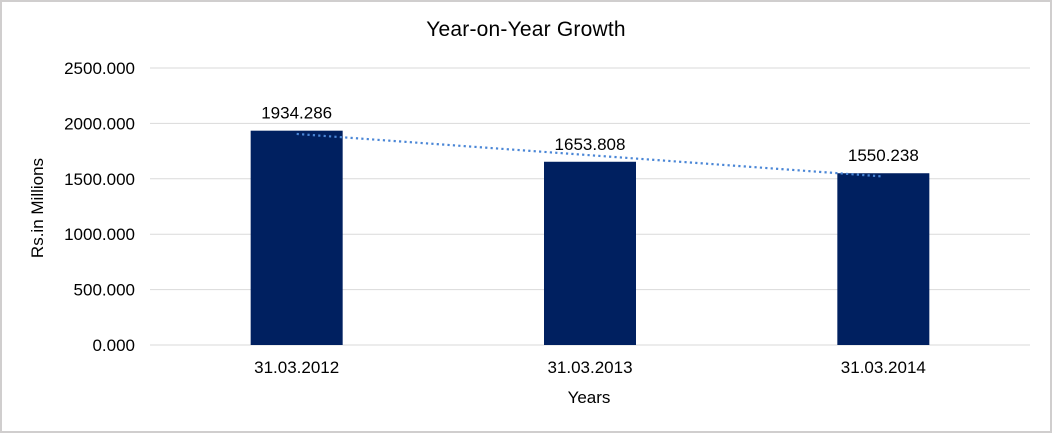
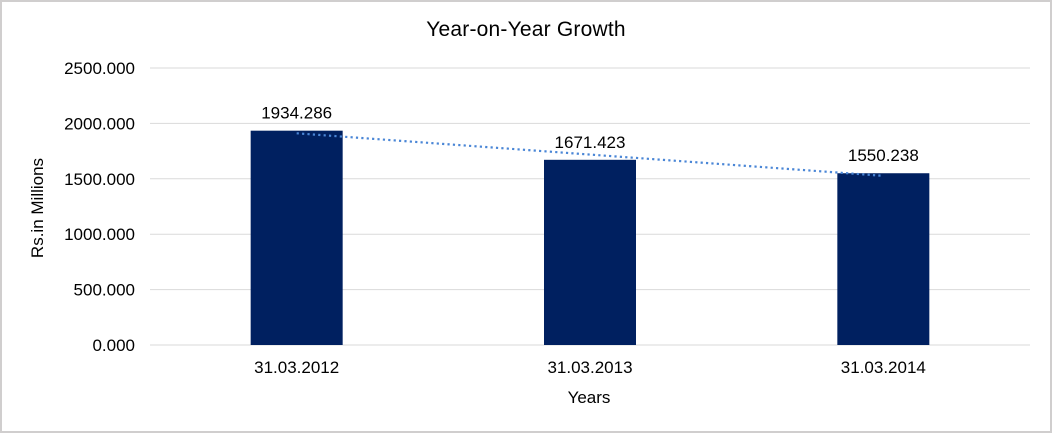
31.03.2013: 1653.808 -> 1671.423
